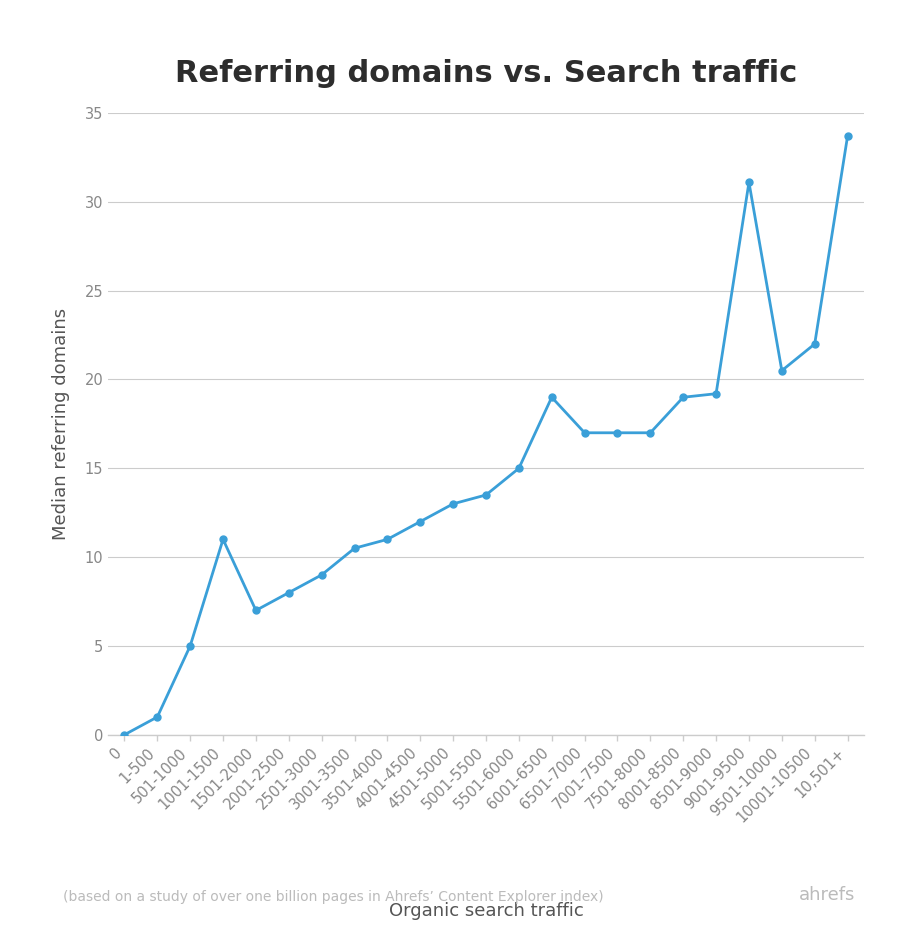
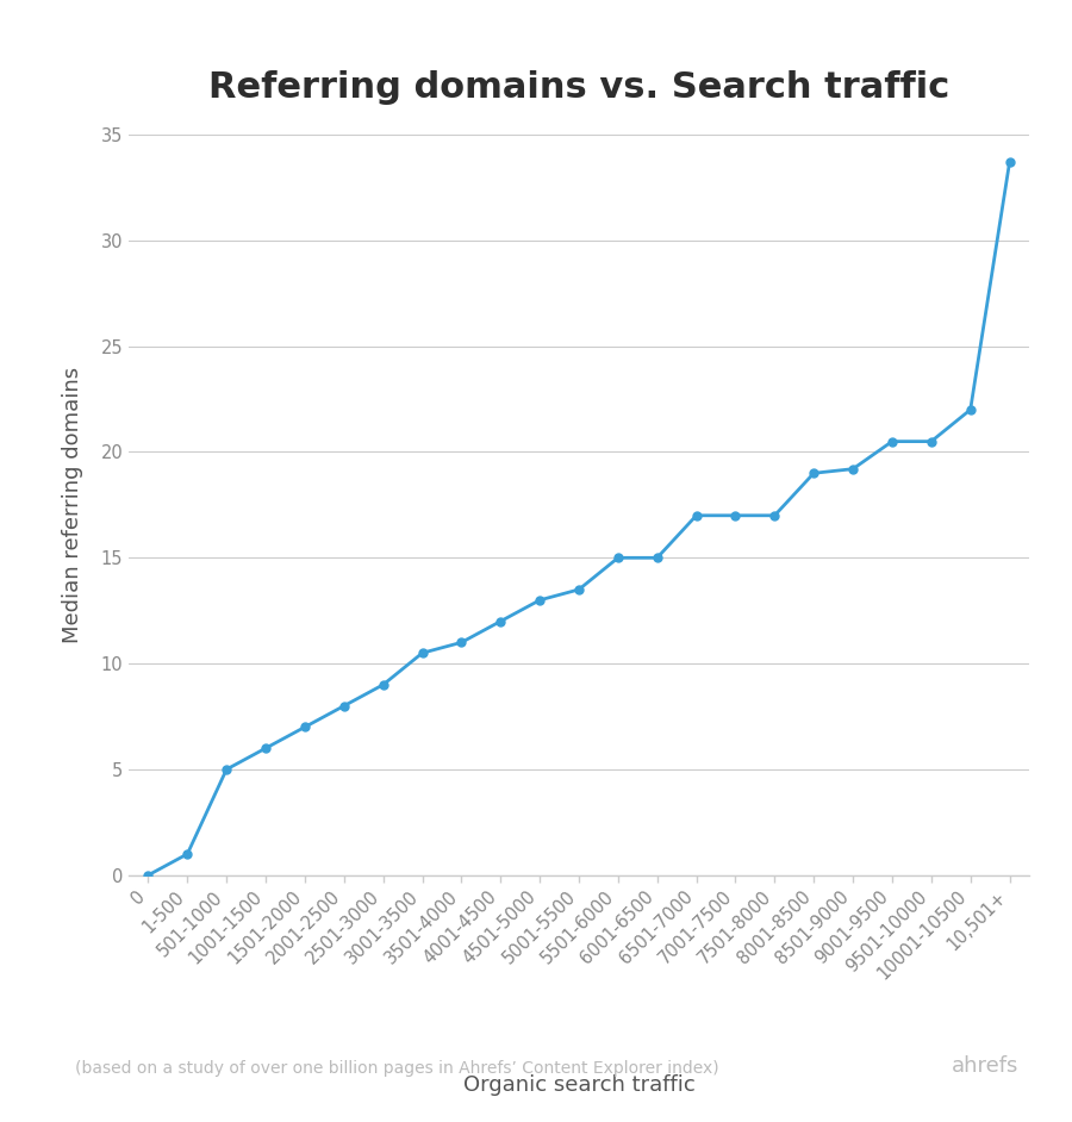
1001-1500: 11.0 -> 6.0
6001-6500: 19.0 -> 15.0
9001-9500: 31.1 -> 20.5
